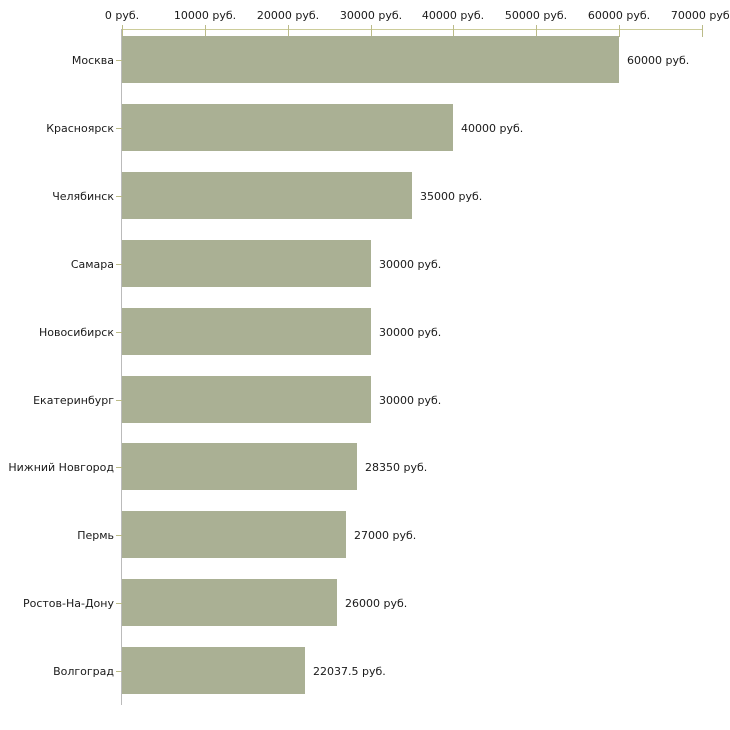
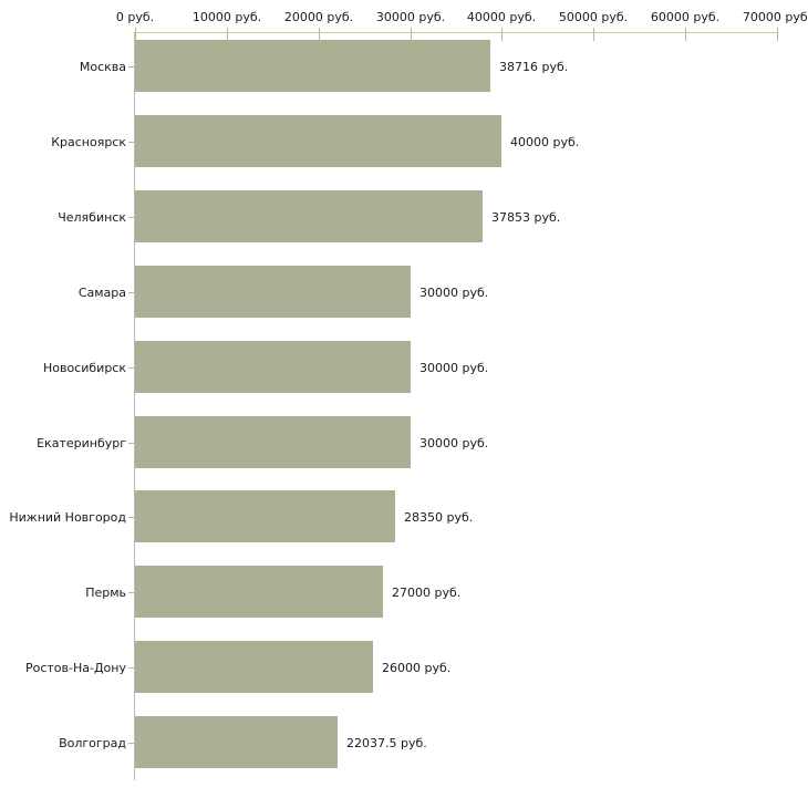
Москва: 60000 -> 38716
Челябинск: 35000 -> 37853
